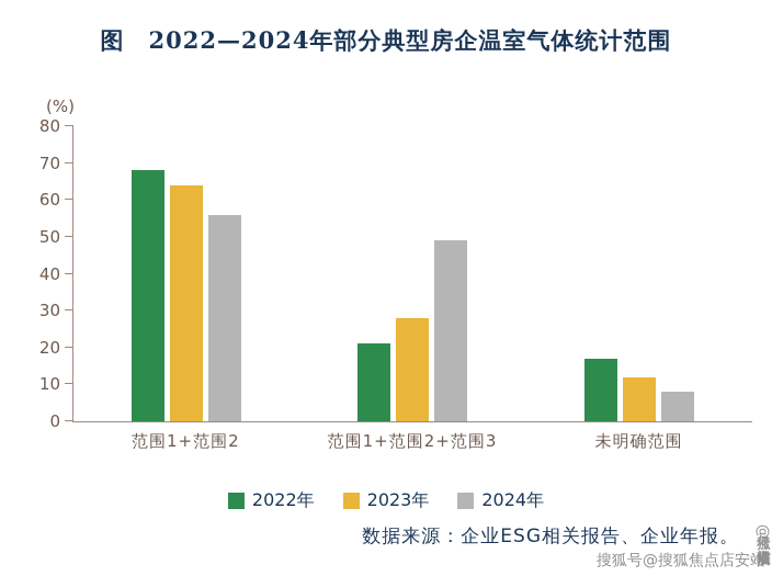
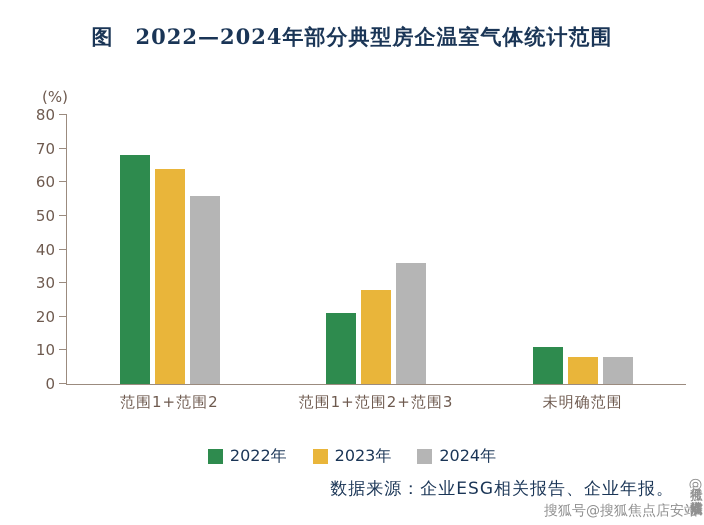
2024年/范围1+范围2+范围3: 49 -> 36
2022年/未明确范围: 17 -> 11
2023年/未明确范围: 12 -> 8
